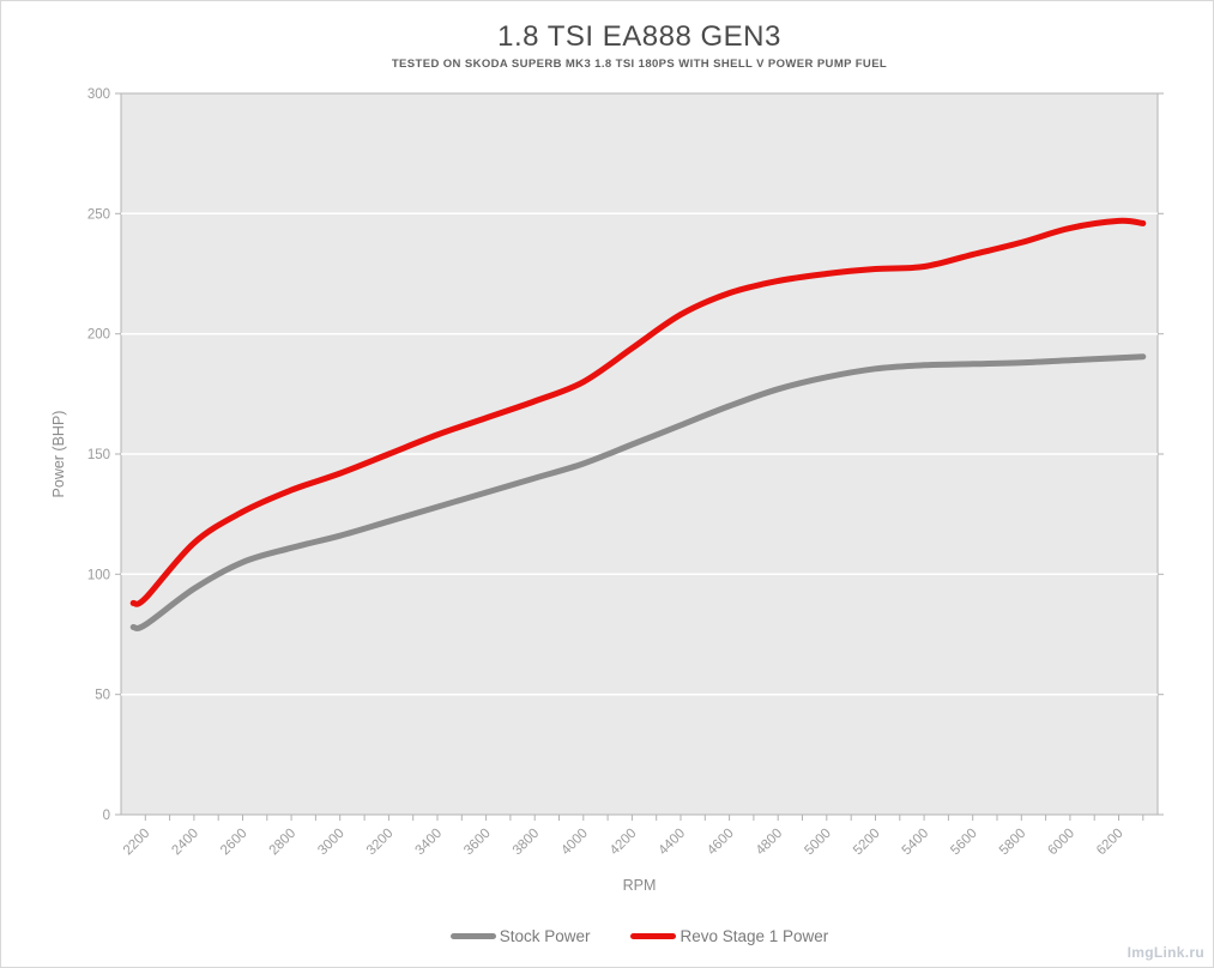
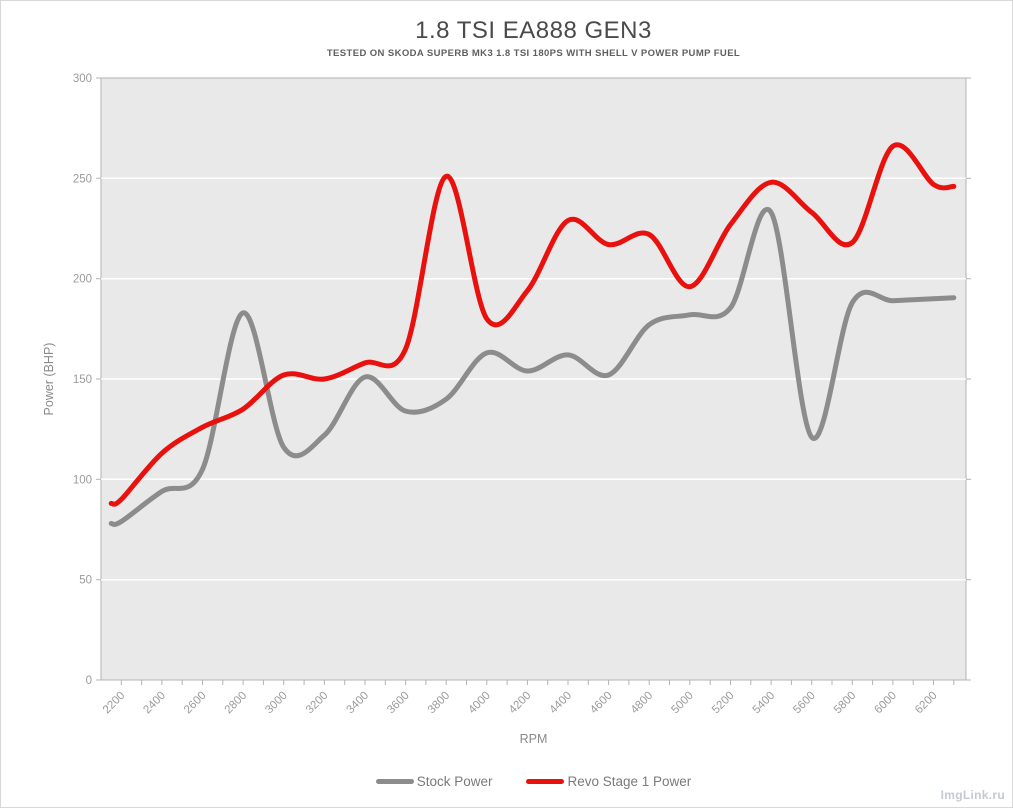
Stock Power/2800: 111 -> 183
Revo Stage 1 Power/3000: 142 -> 152
Stock Power/3400: 128 -> 151
Revo Stage 1 Power/3800: 172 -> 251
Stock Power/4000: 146 -> 163
Revo Stage 1 Power/4400: 208 -> 229
Stock Power/4600: 170 -> 152
Revo Stage 1 Power/5000: 225 -> 196
Stock Power/5400: 187 -> 233
Revo Stage 1 Power/5400: 228 -> 248
Stock Power/5600: 188 -> 121
Revo Stage 1 Power/5800: 238 -> 218
Revo Stage 1 Power/6000: 244 -> 266
